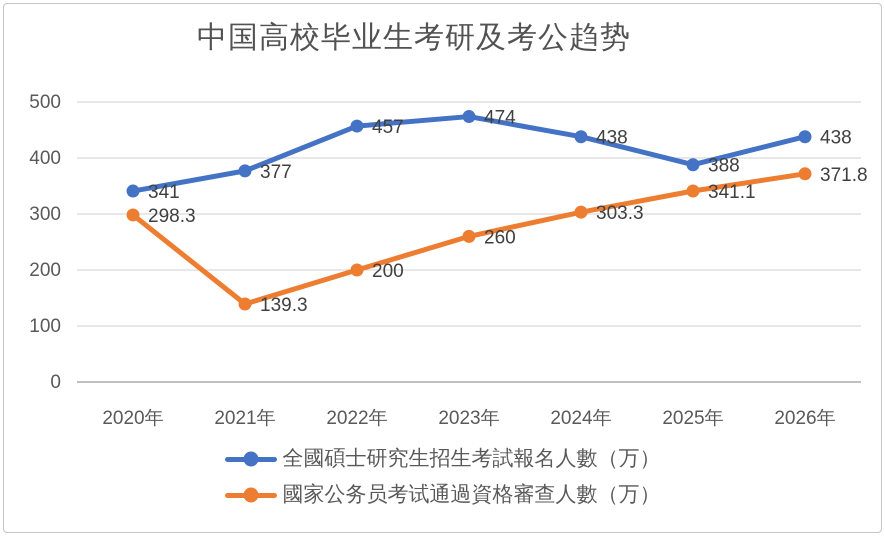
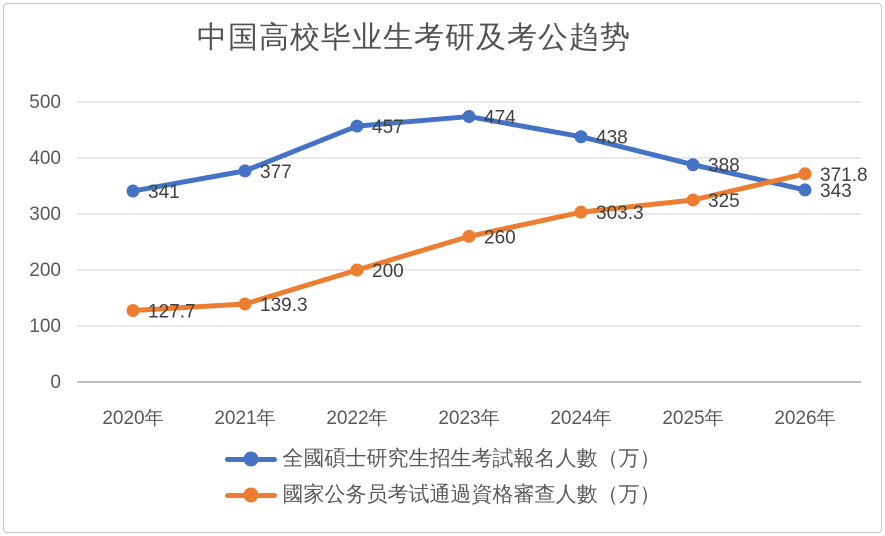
國家公务员考试通過資格審查人數（万）/2020年: 298.3 -> 127.7
國家公务员考试通過資格審查人數（万）/2025年: 341.1 -> 325
全國碩士研究生招生考試報名人數（万）/2026年: 438 -> 343
